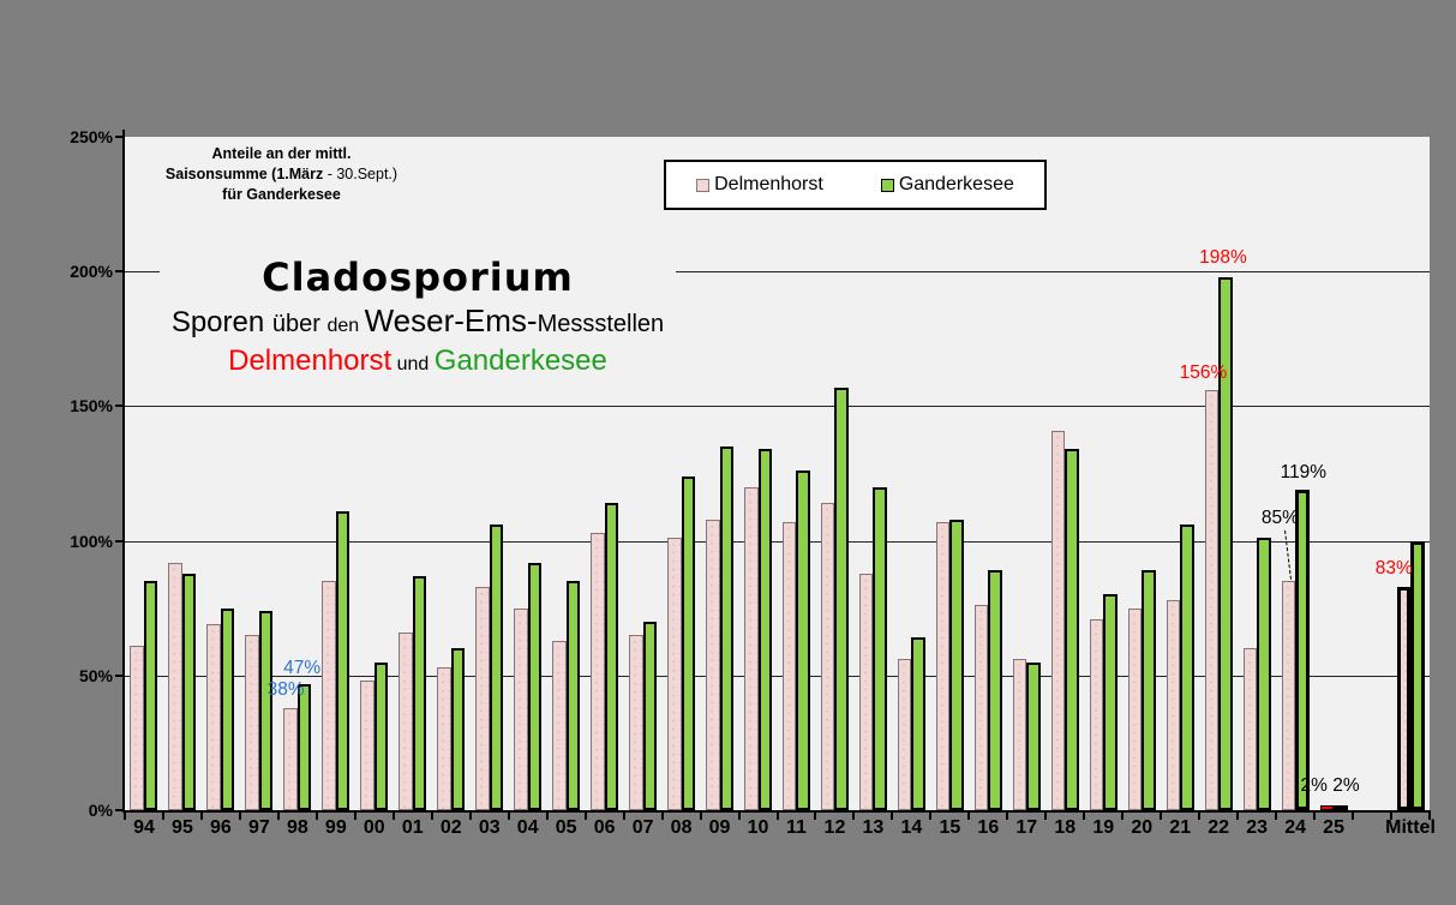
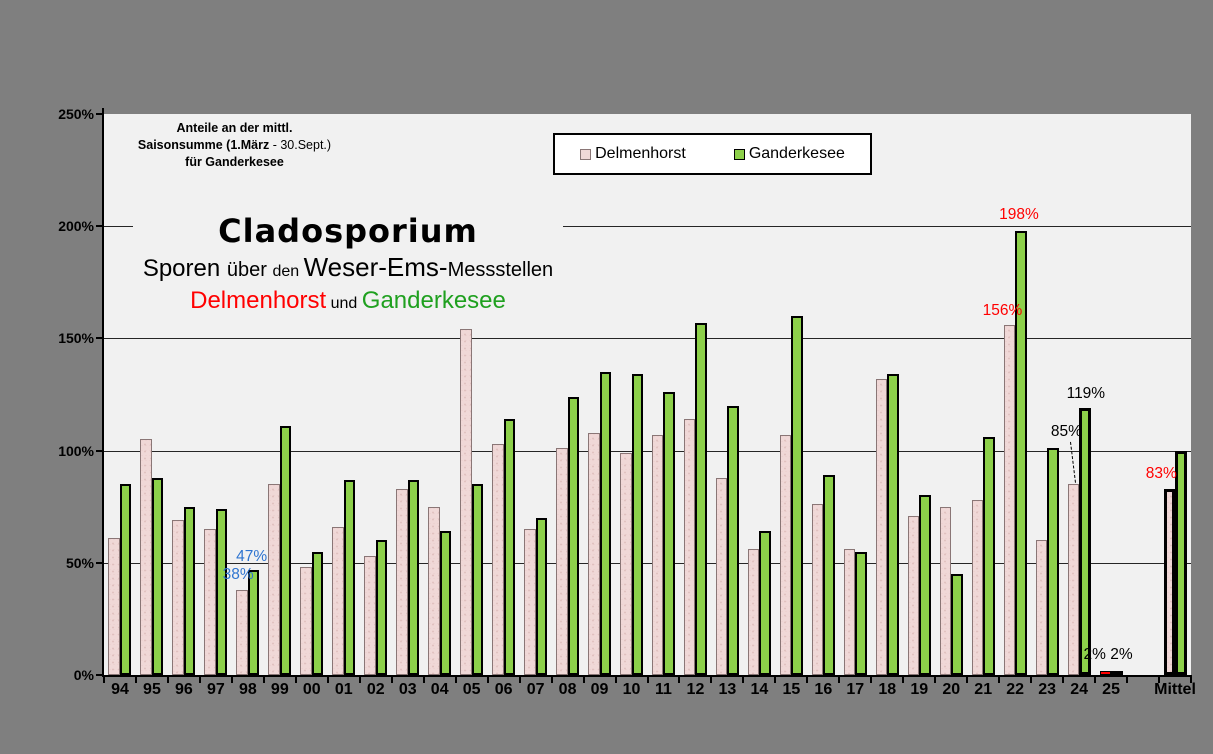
Delmenhorst/95: 92% -> 105%
Ganderkesee/03: 106% -> 87%
Ganderkesee/04: 92% -> 64%
Delmenhorst/05: 63% -> 154%
Delmenhorst/10: 120% -> 99%
Ganderkesee/15: 108% -> 160%
Delmenhorst/18: 141% -> 132%
Ganderkesee/20: 89% -> 45%
